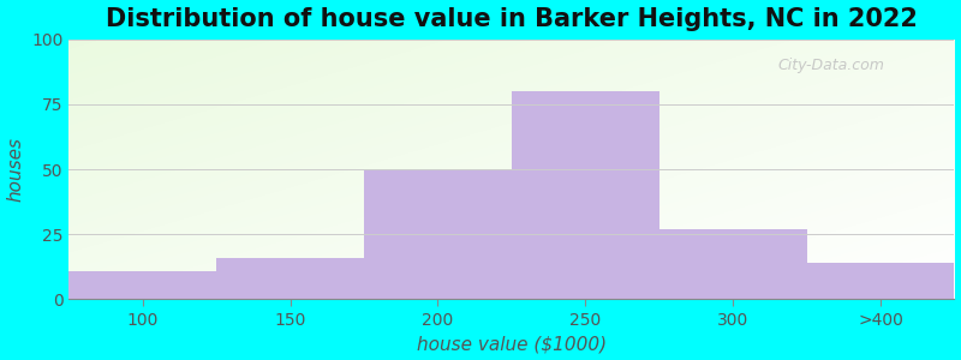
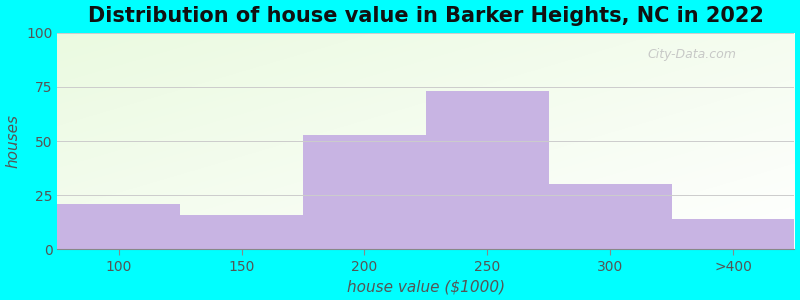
100: 11 -> 21
200: 50 -> 53
250: 80 -> 73
300: 27 -> 30
